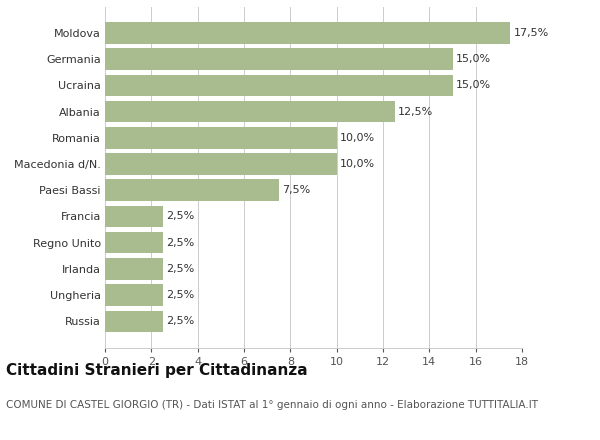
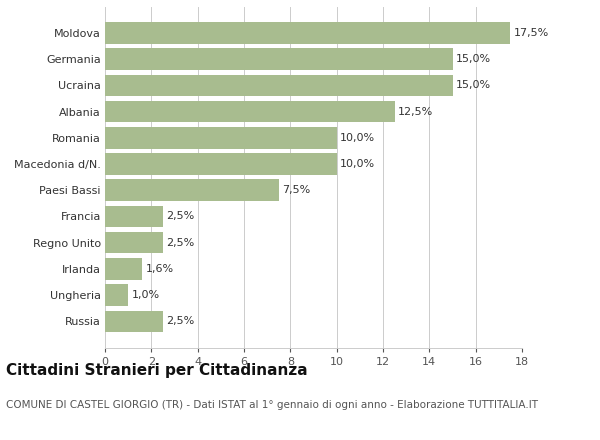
Irlanda: 2,5% -> 1,6%
Ungheria: 2,5% -> 1,0%
